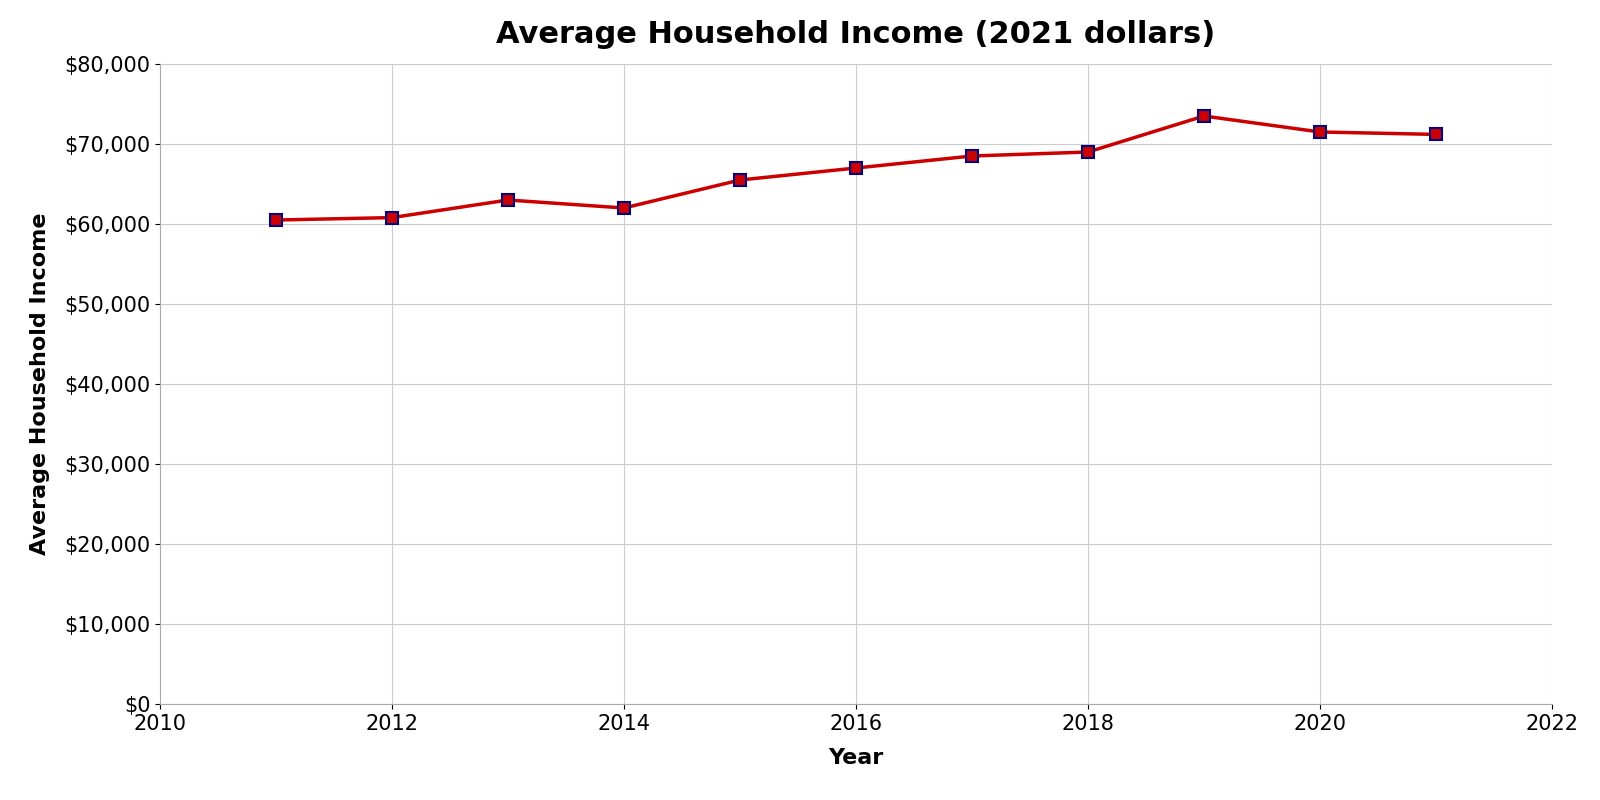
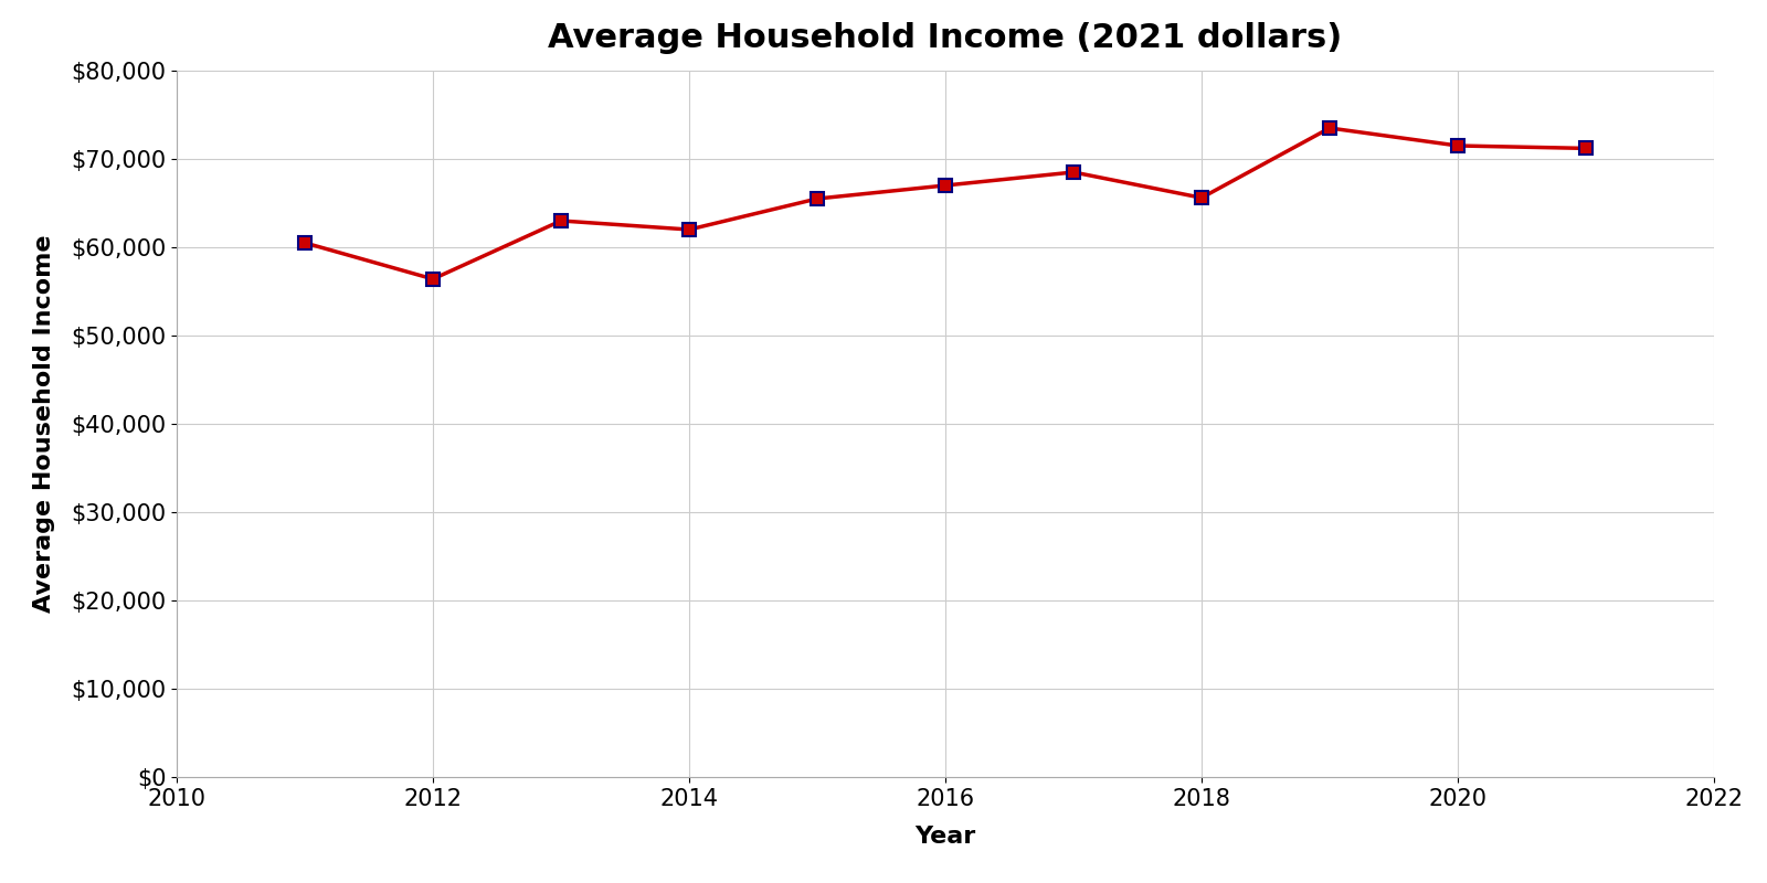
2012: $60,800 -> $56,400
2018: $69,000 -> $65,600
